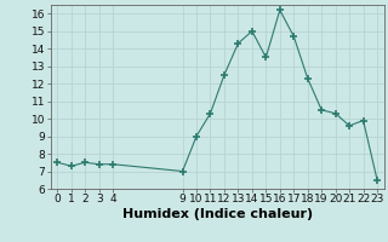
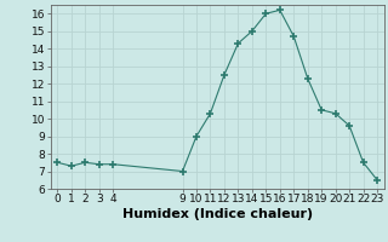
15: 13.5 -> 16.0
22: 9.9 -> 7.5
